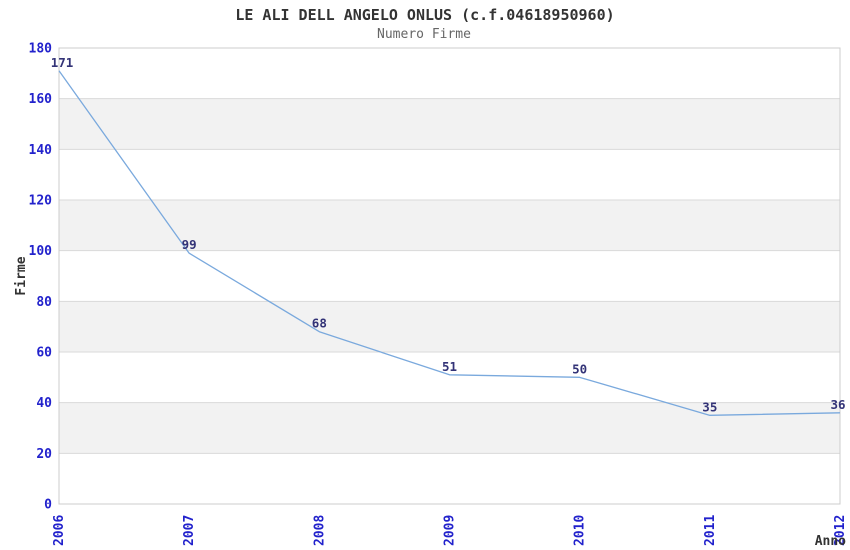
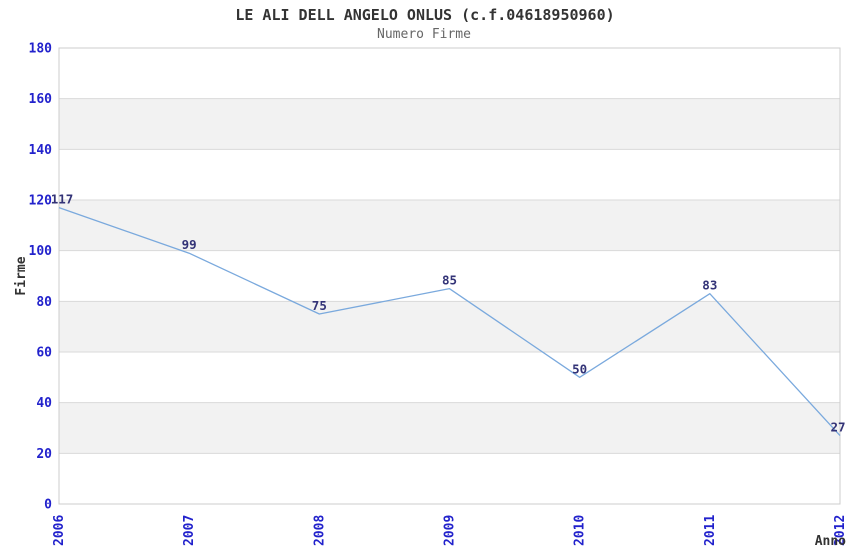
2006: 171 -> 117
2008: 68 -> 75
2009: 51 -> 85
2011: 35 -> 83
2012: 36 -> 27
